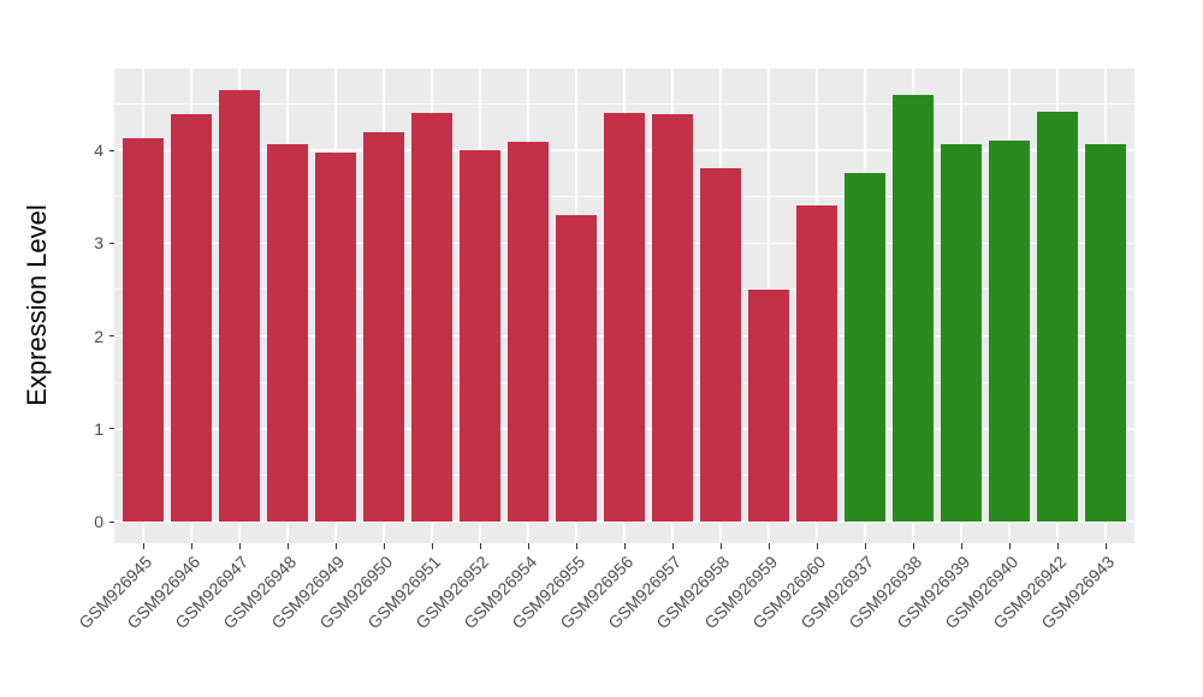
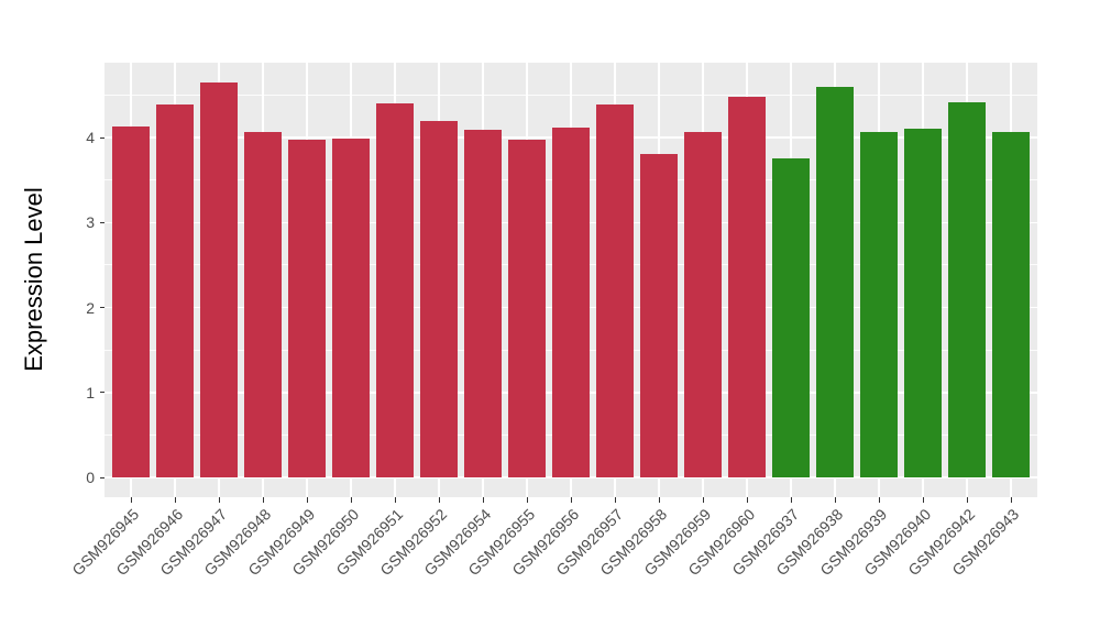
GSM926950: 4.2 -> 4.0
GSM926952: 4.0 -> 4.2
GSM926955: 3.3 -> 4.0
GSM926956: 4.4 -> 4.1
GSM926959: 2.5 -> 4.1
GSM926960: 3.4 -> 4.5
